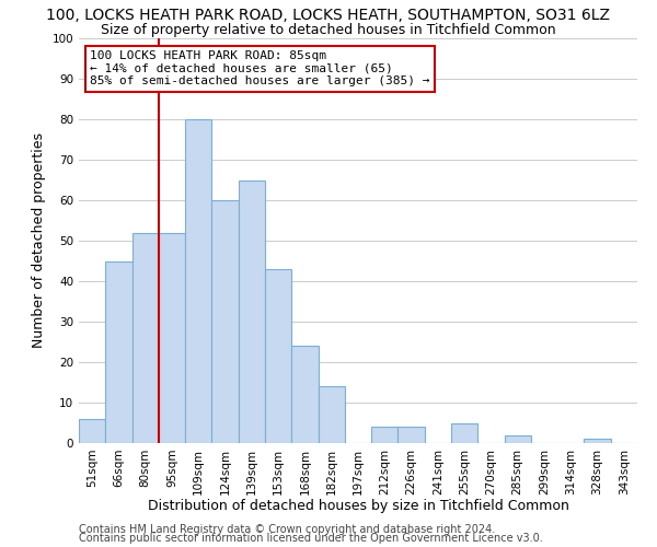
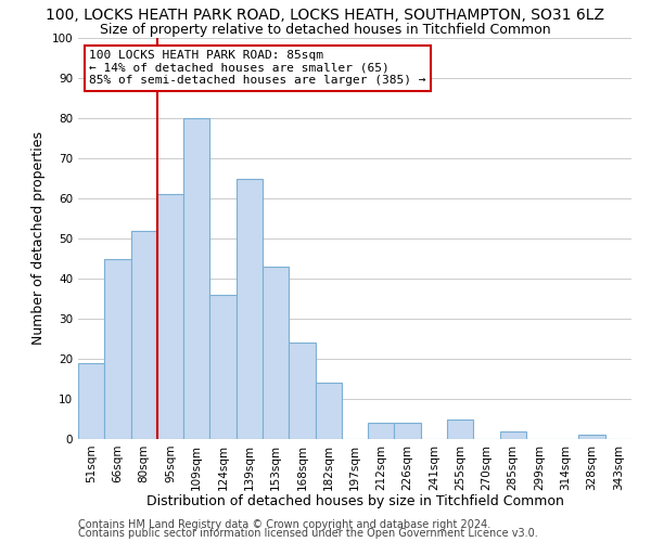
51sqm: 6 -> 19
95sqm: 52 -> 61
124sqm: 60 -> 36
